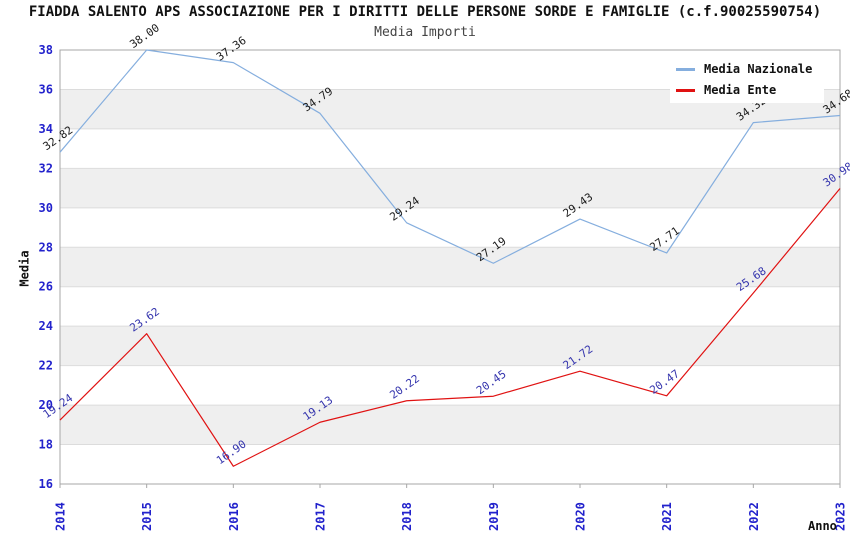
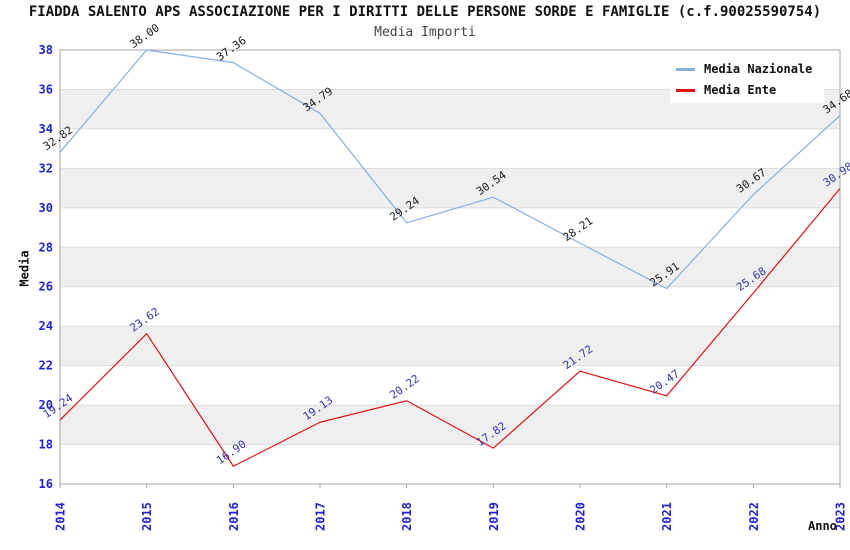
Media Nazionale/2019: 27.19 -> 30.54
Media Ente/2019: 20.45 -> 17.82
Media Nazionale/2020: 29.43 -> 28.21
Media Nazionale/2021: 27.71 -> 25.91
Media Nazionale/2022: 34.32 -> 30.67
